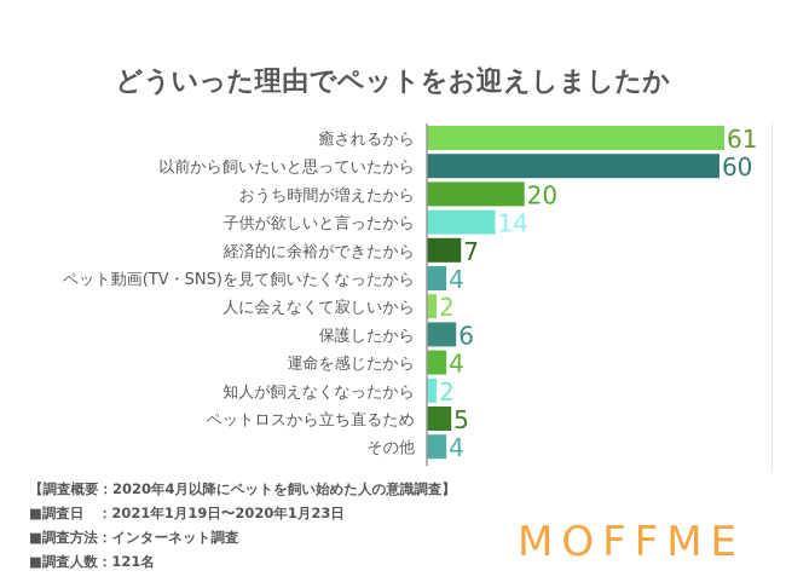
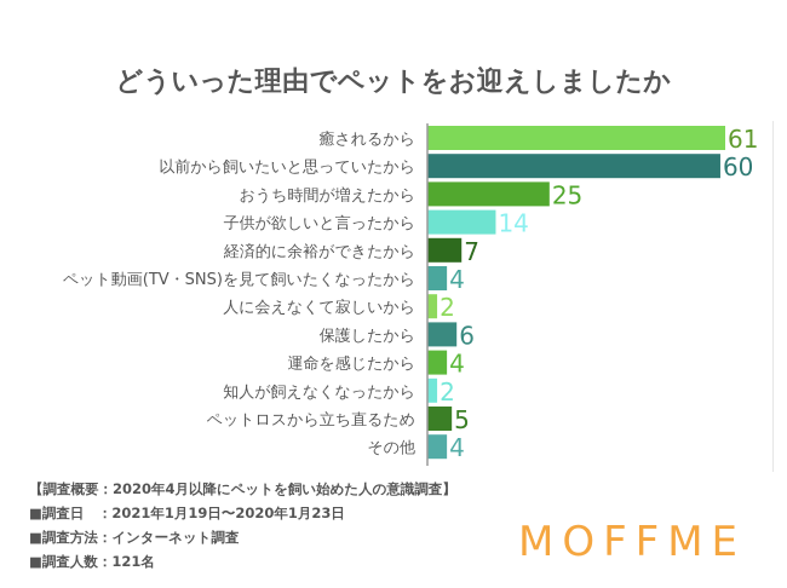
おうち時間が増えたから: 20 -> 25
